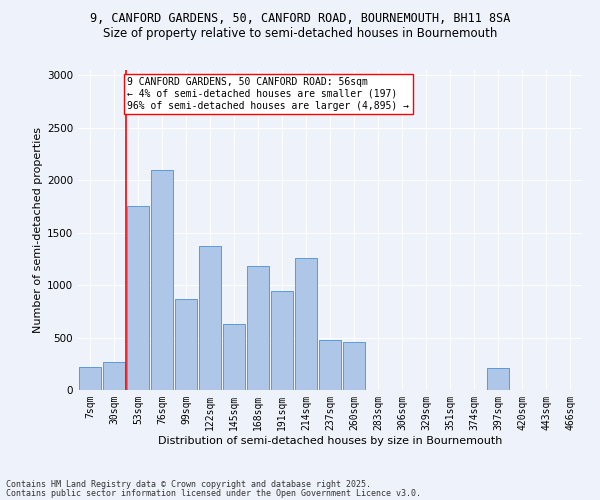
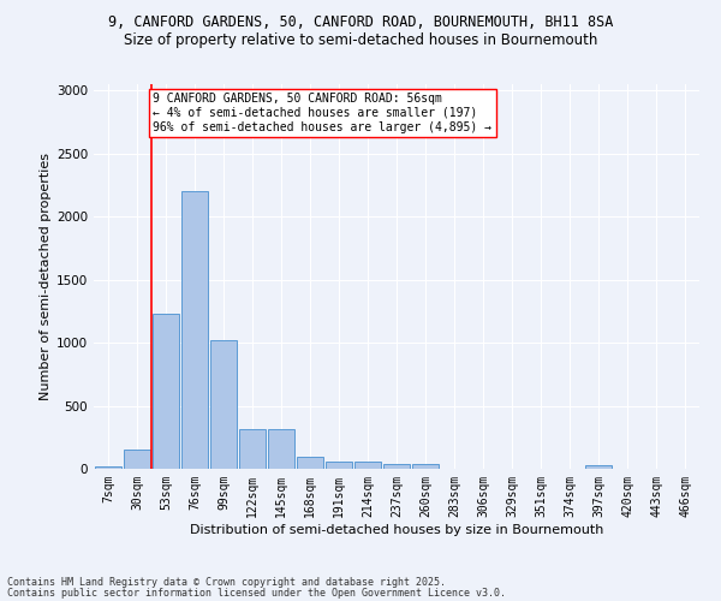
7sqm: 220 -> 20
30sqm: 270 -> 150
53sqm: 1750 -> 1230
76sqm: 2100 -> 2200
99sqm: 870 -> 1020
122sqm: 1370 -> 310
145sqm: 630 -> 310
168sqm: 1180 -> 100
191sqm: 940 -> 60
214sqm: 1260 -> 60
237sqm: 480 -> 40
260sqm: 460 -> 40
397sqm: 210 -> 30
